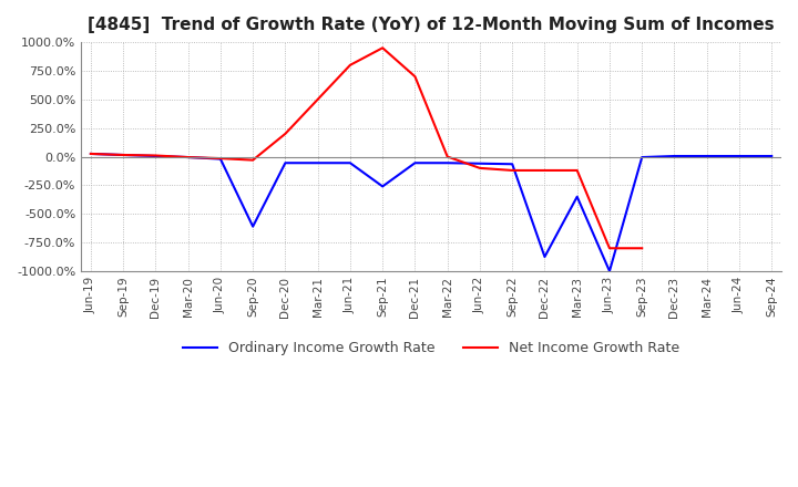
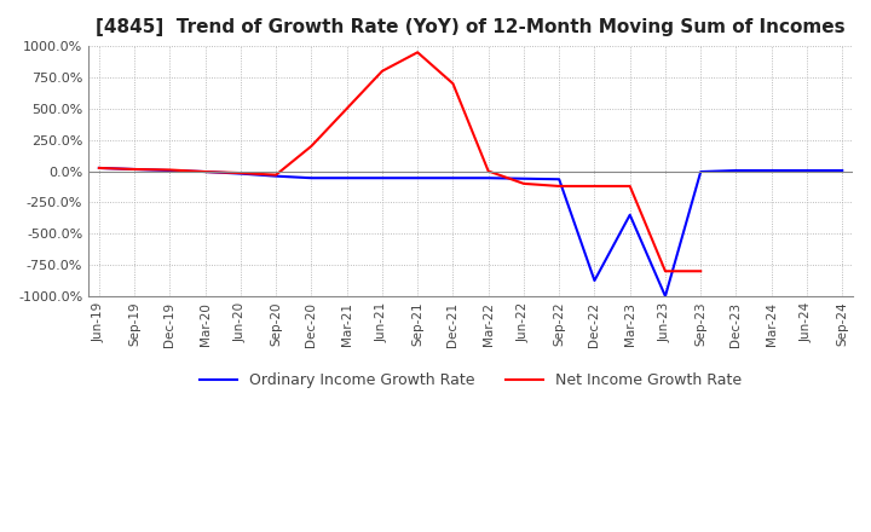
Ordinary Income Growth Rate/Sep-20: -610% -> -40%
Ordinary Income Growth Rate/Sep-21: -260% -> -60%
